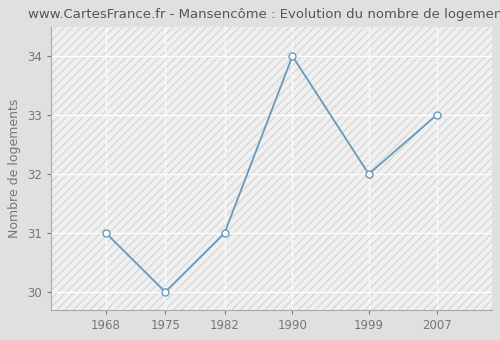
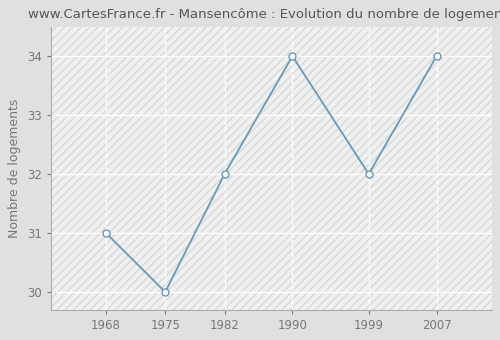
1982: 31 -> 32
2007: 33 -> 34
